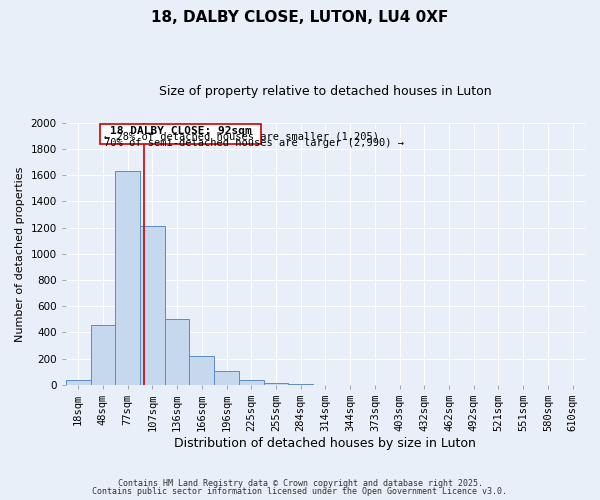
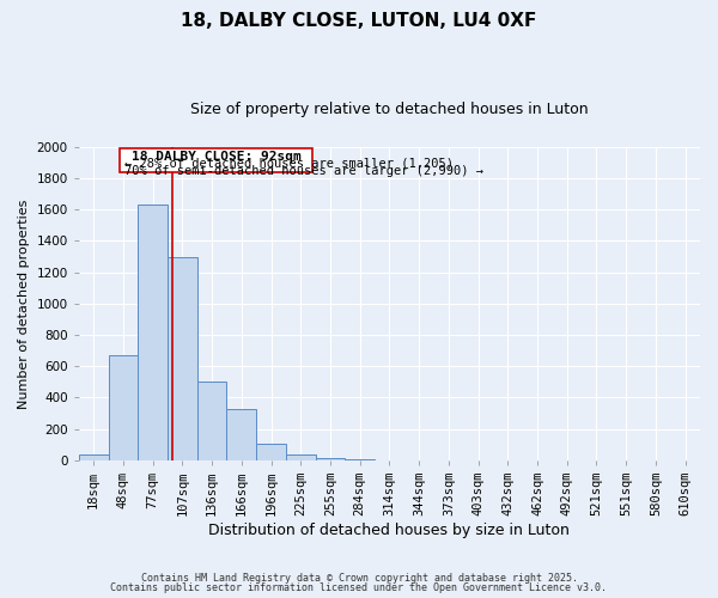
48sqm: 460 -> 670
107sqm: 1210 -> 1300
166sqm: 220 -> 330
